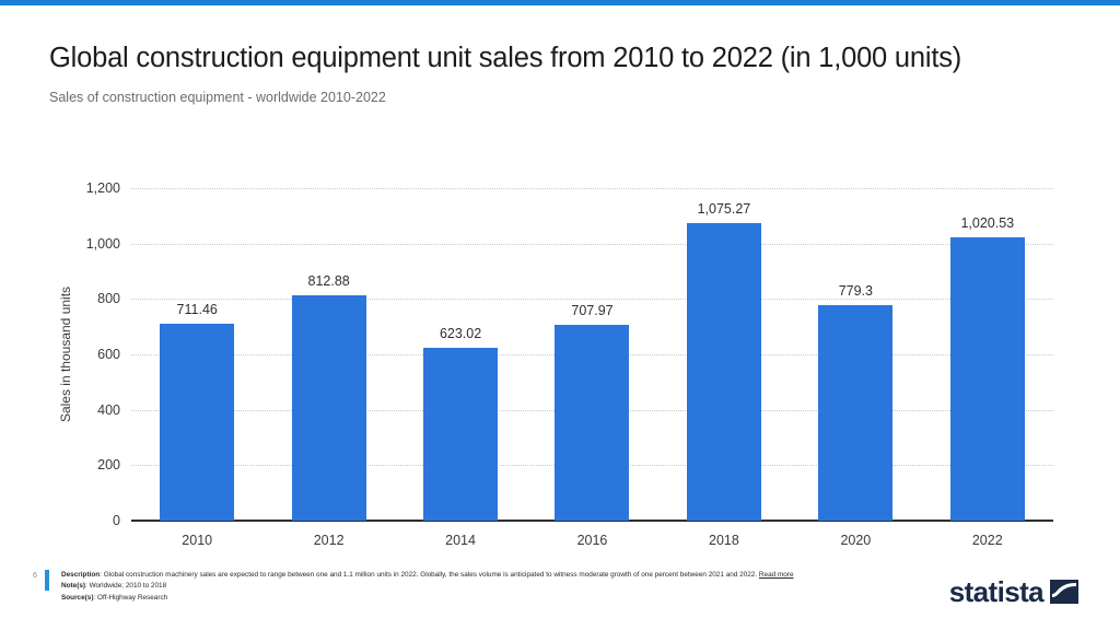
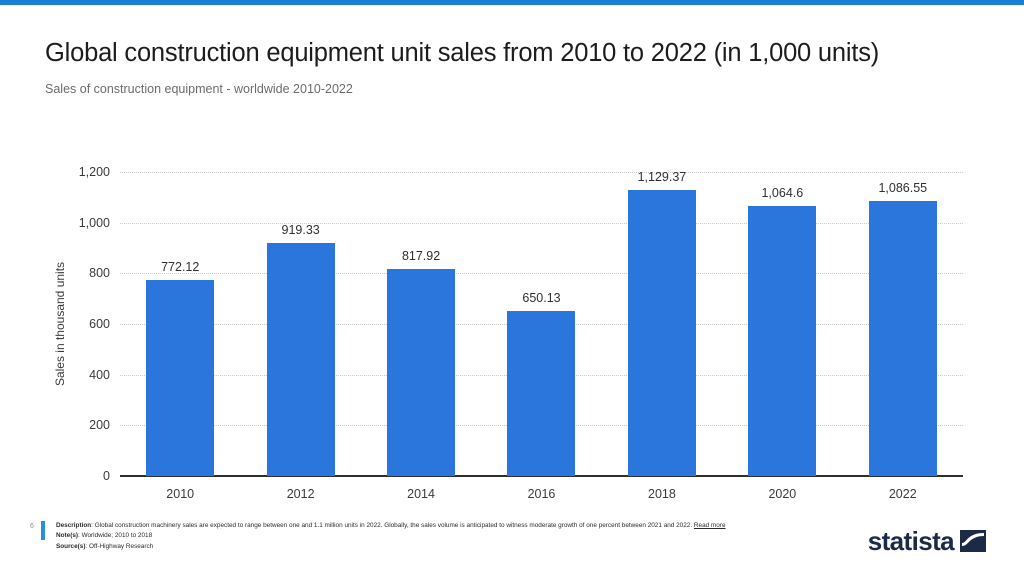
2010: 711.46 -> 772.12
2012: 812.88 -> 919.33
2014: 623.02 -> 817.92
2016: 707.97 -> 650.13
2018: 1,075.27 -> 1,129.37
2020: 779.3 -> 1,064.6
2022: 1,020.53 -> 1,086.55
